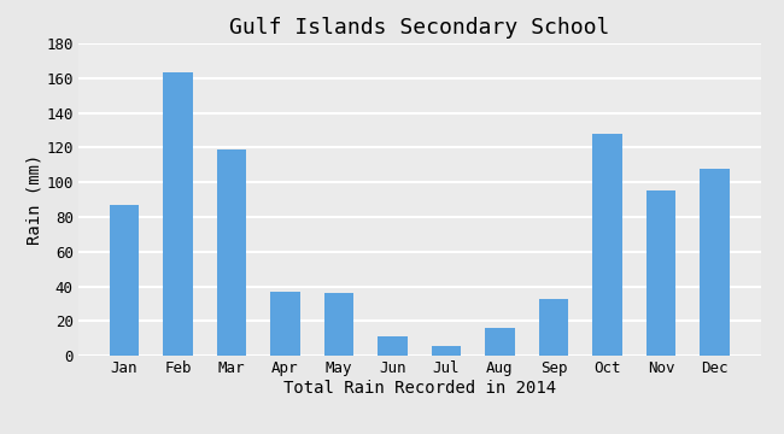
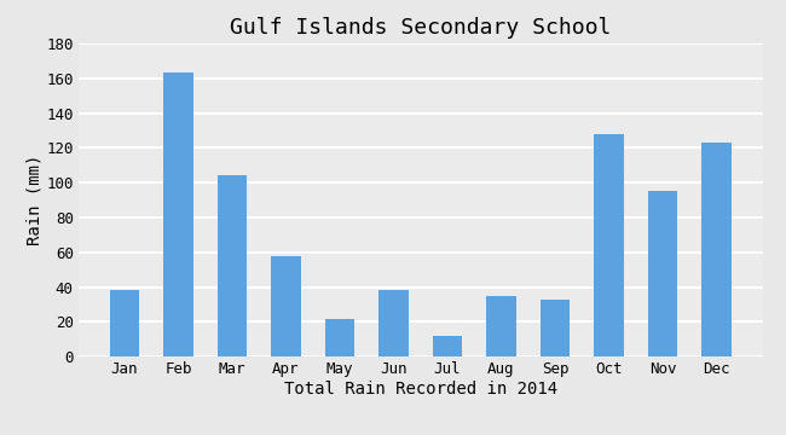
Jan: 87 -> 38
Mar: 119 -> 104
Apr: 37 -> 58
May: 36 -> 22
Jun: 11 -> 38
Jul: 6 -> 12
Aug: 16 -> 35
Dec: 108 -> 123
